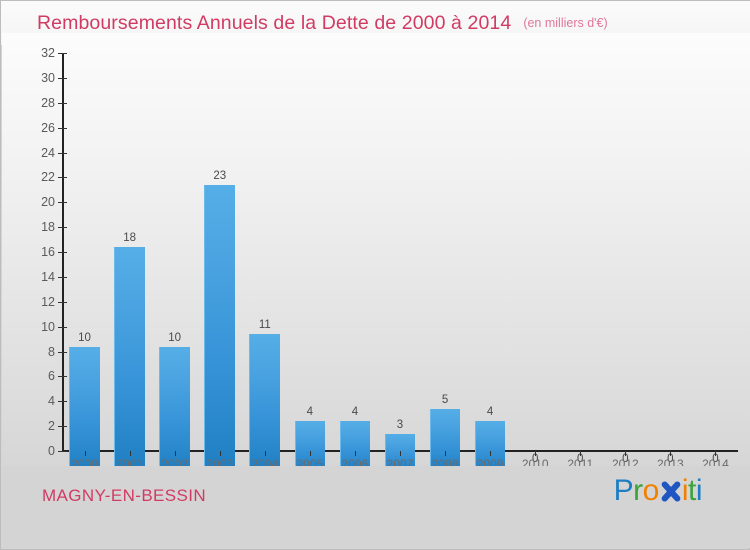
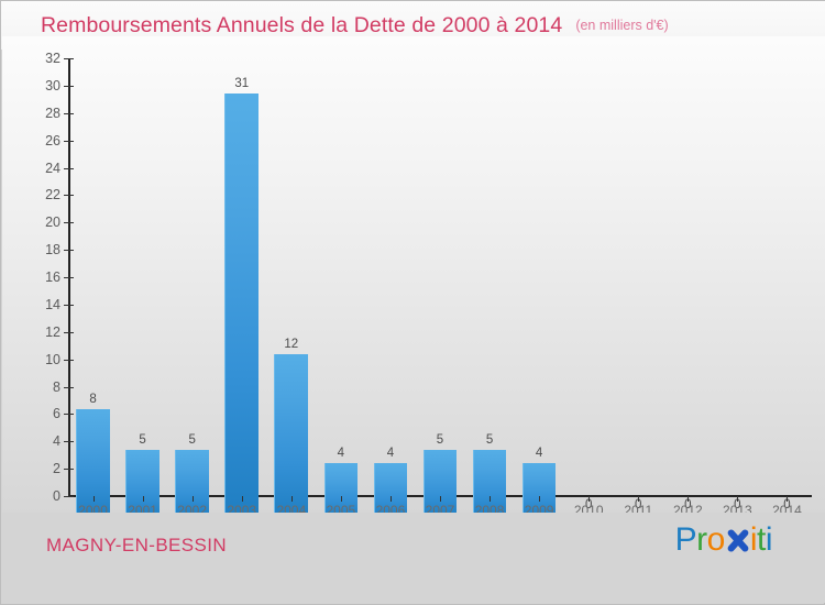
2000: 10 -> 8
2001: 18 -> 5
2002: 10 -> 5
2003: 23 -> 31
2004: 11 -> 12
2007: 3 -> 5
